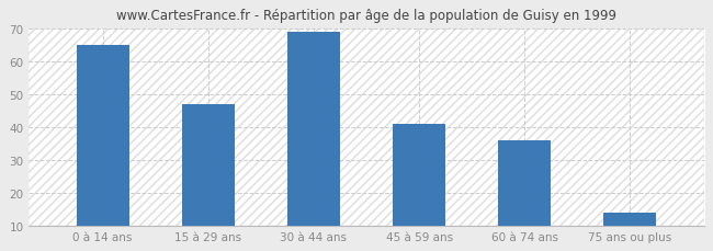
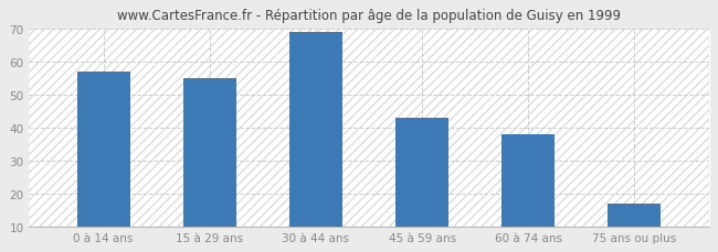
0 à 14 ans: 65 -> 57
15 à 29 ans: 47 -> 55
45 à 59 ans: 41 -> 43
60 à 74 ans: 36 -> 38
75 ans ou plus: 14 -> 17
